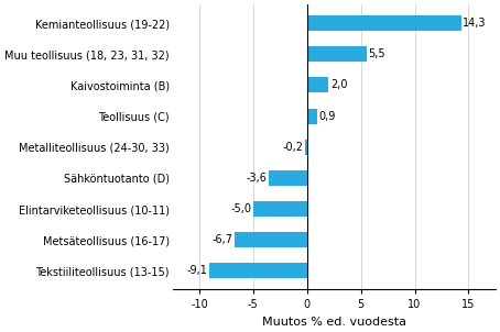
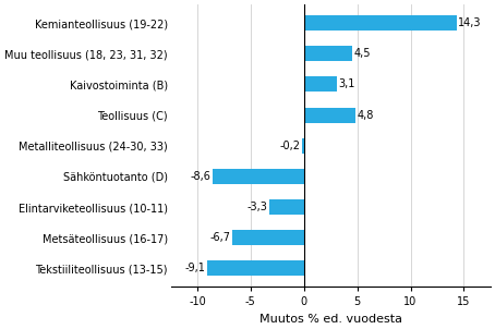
Muu teollisuus (18, 23, 31, 32): 5,5 -> 4,5
Kaivostoiminta (B): 2,0 -> 3,1
Teollisuus (C): 0,9 -> 4,8
Sähköntuotanto (D): -3,6 -> -8,6
Elintarviketeollisuus (10-11): -5,0 -> -3,3
